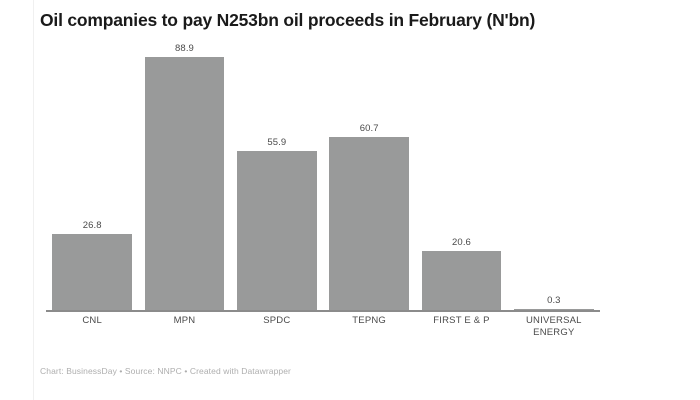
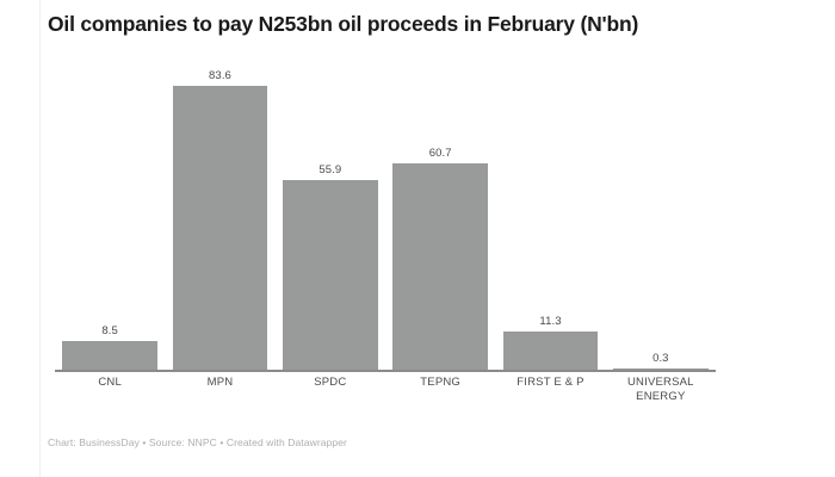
CNL: 26.8 -> 8.5
MPN: 88.9 -> 83.6
FIRST E & P: 20.6 -> 11.3
